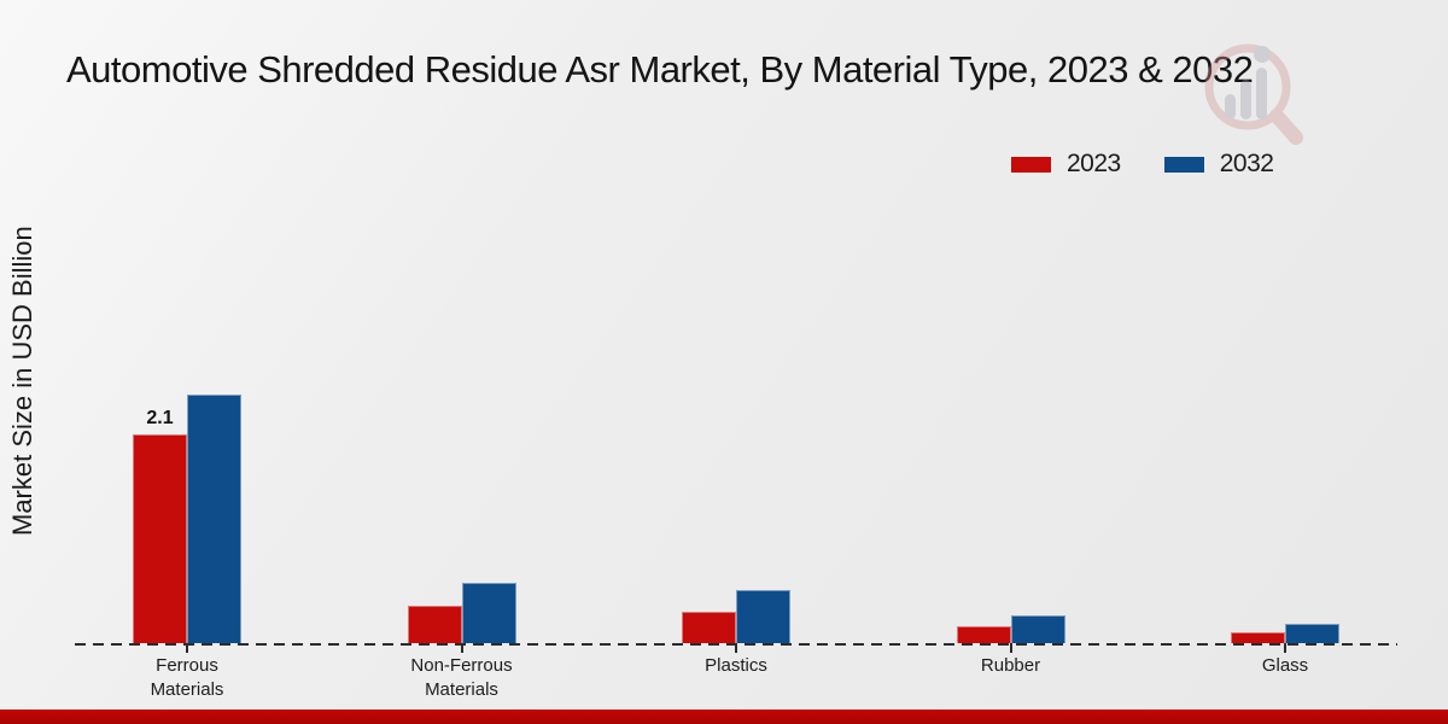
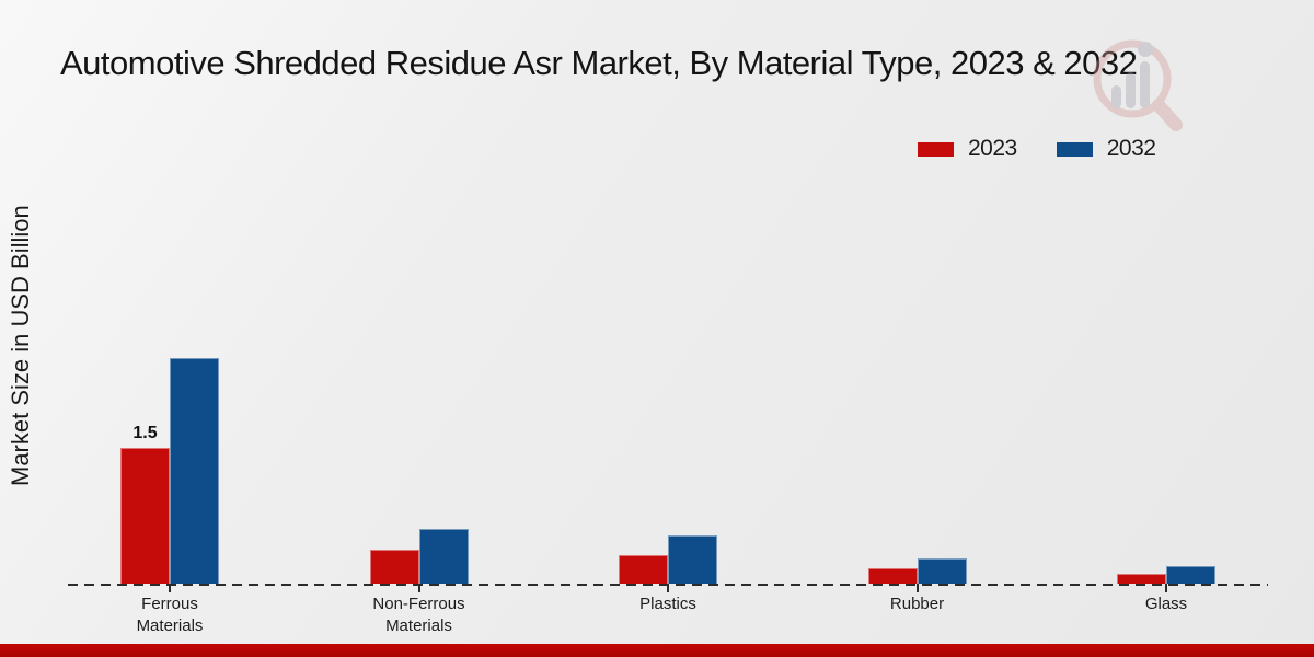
2023/Ferrous Materials: 2.1 -> 1.5
